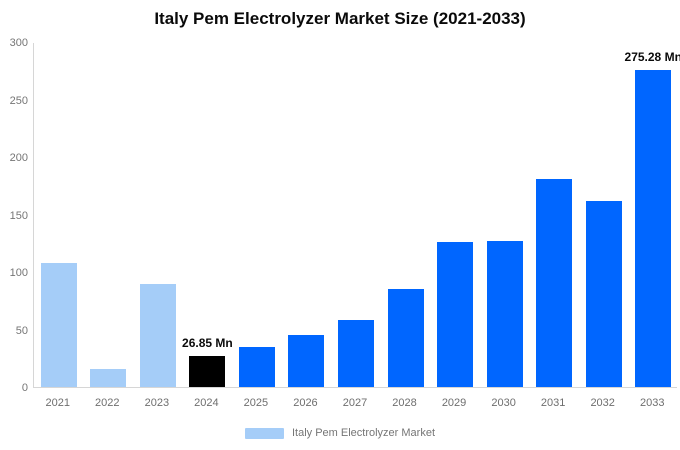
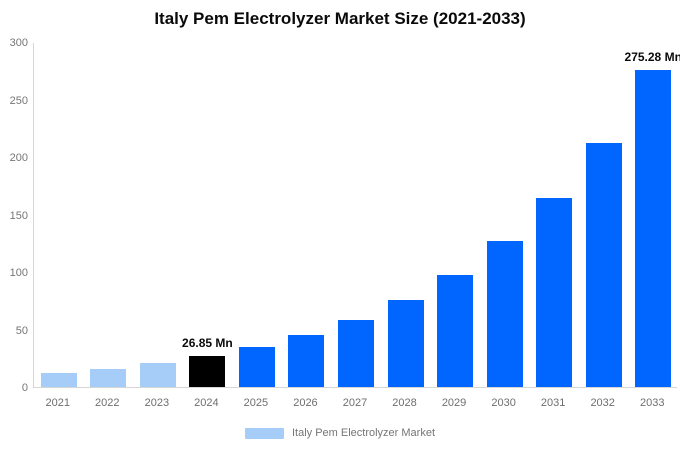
2021: 108 -> 12
2023: 90 -> 20
2028: 85 -> 76
2029: 126 -> 98
2031: 181 -> 164
2032: 162 -> 212
